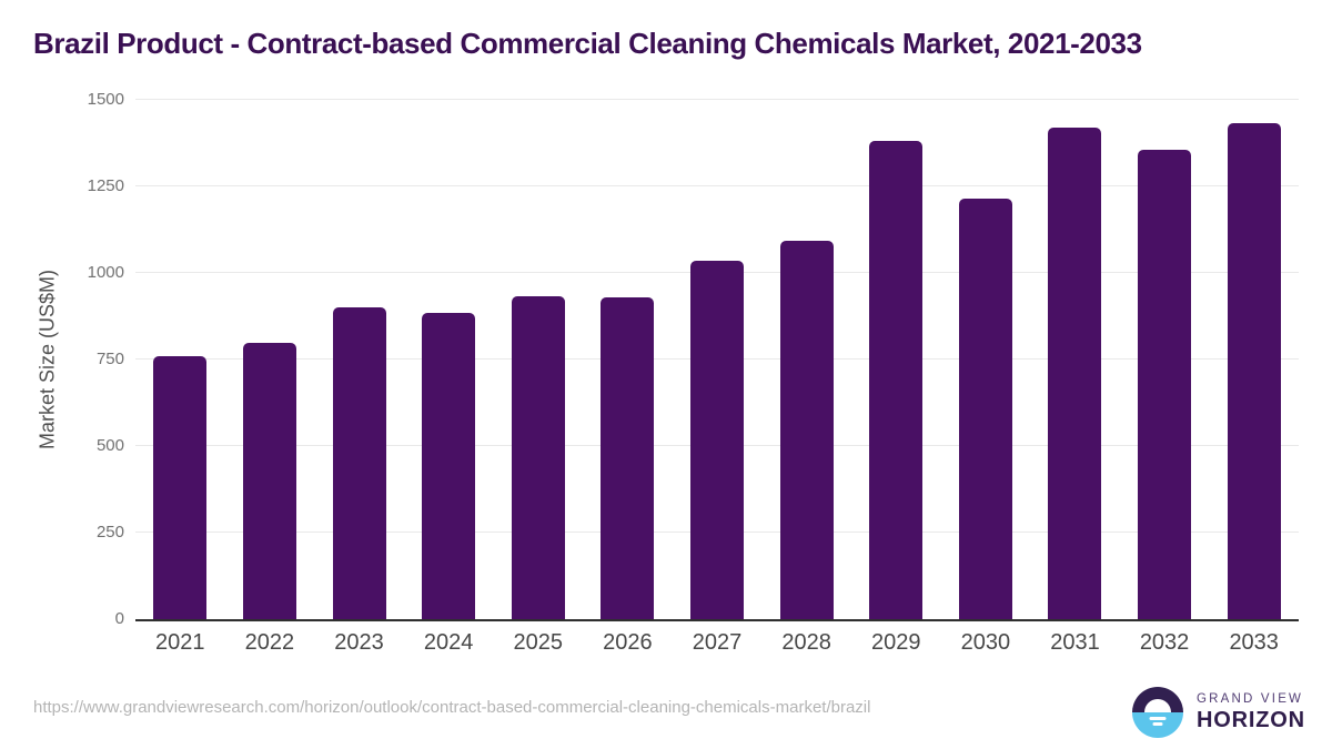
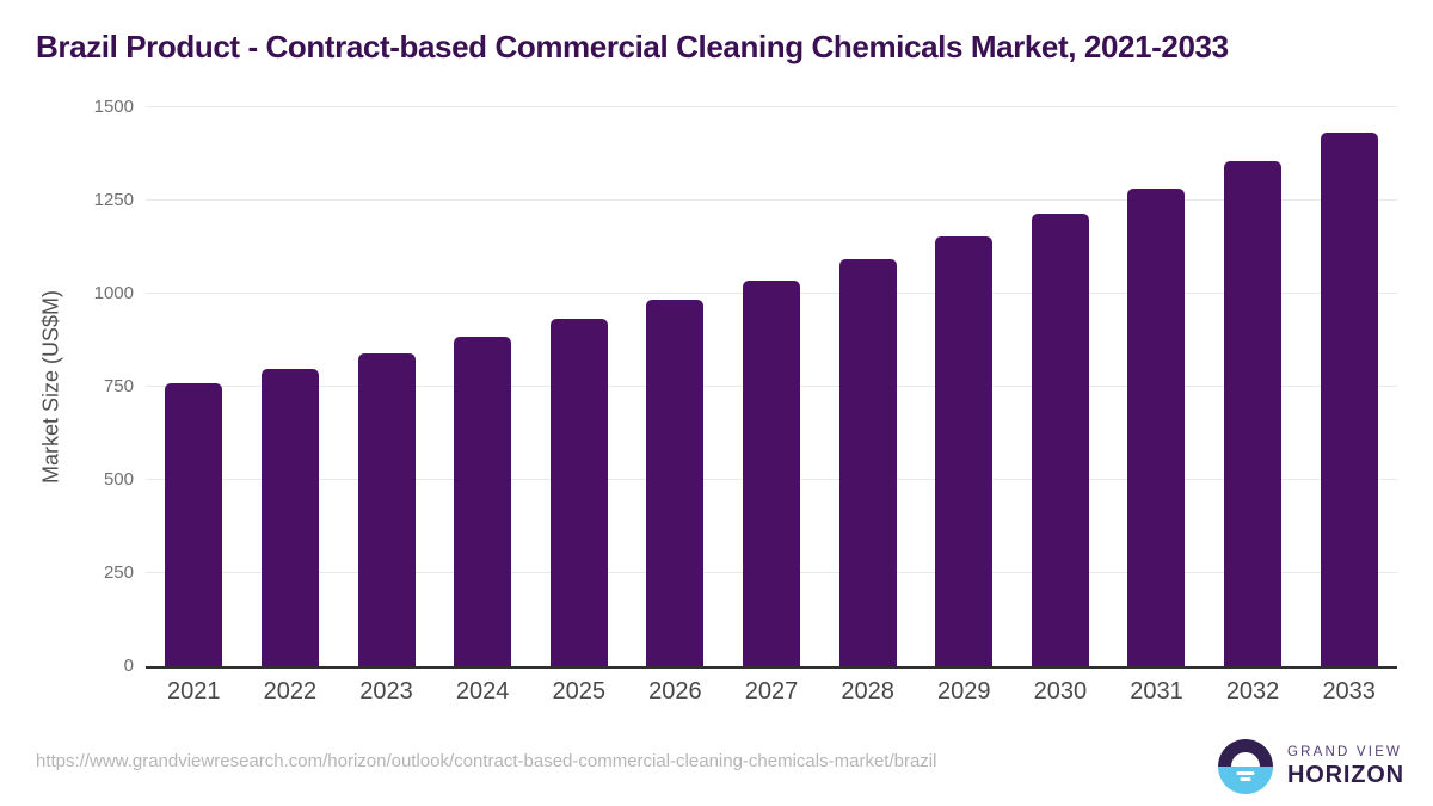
2023: 900 -> 840
2026: 930 -> 980
2029: 1380 -> 1150
2031: 1420 -> 1280
